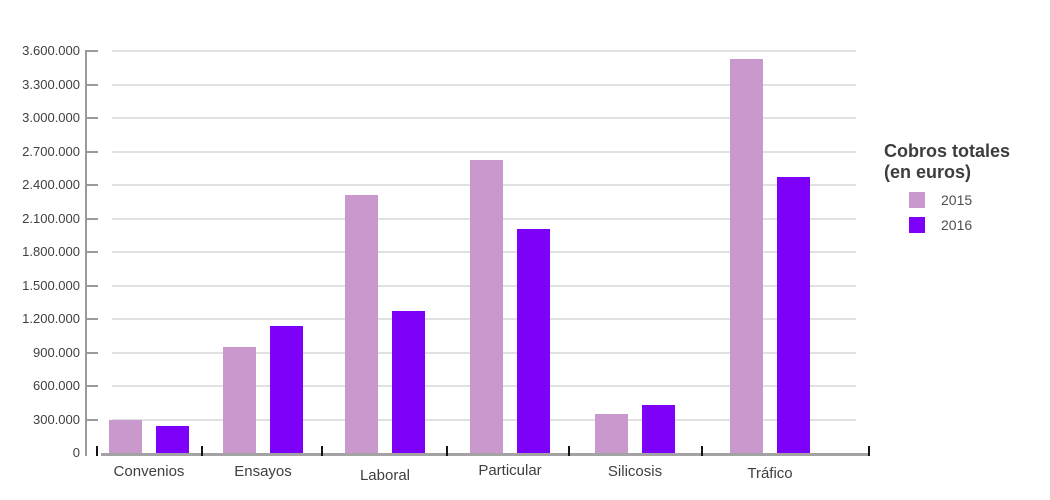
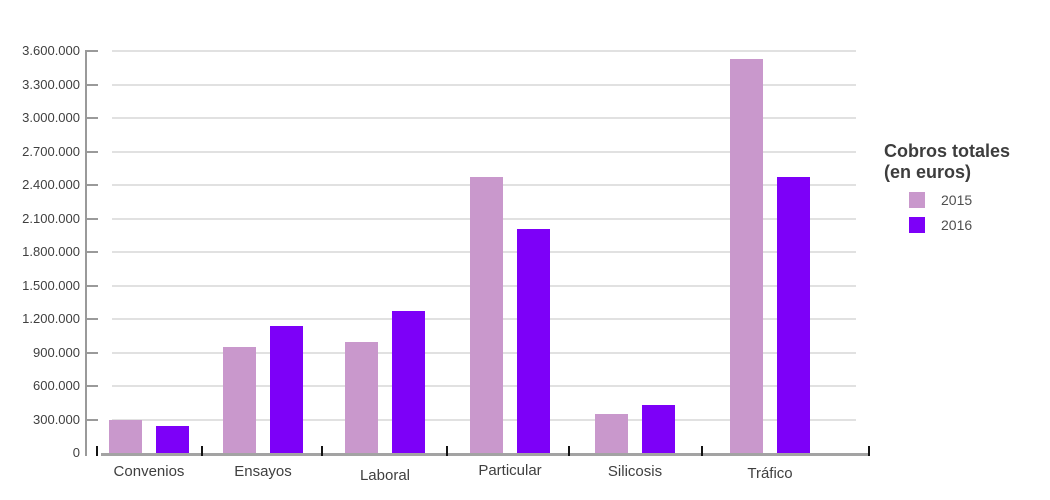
2015/Laboral: 2310000 -> 990000
2015/Particular: 2620000 -> 2470000
